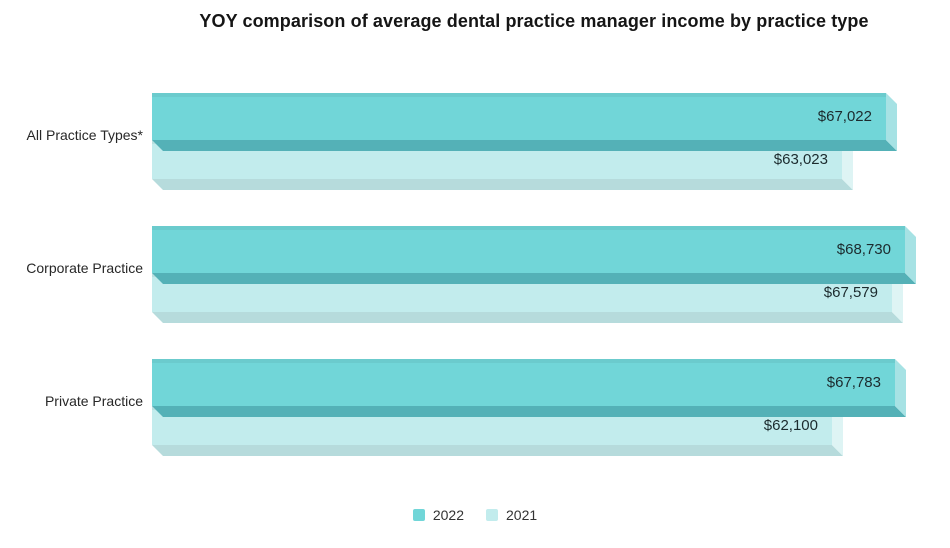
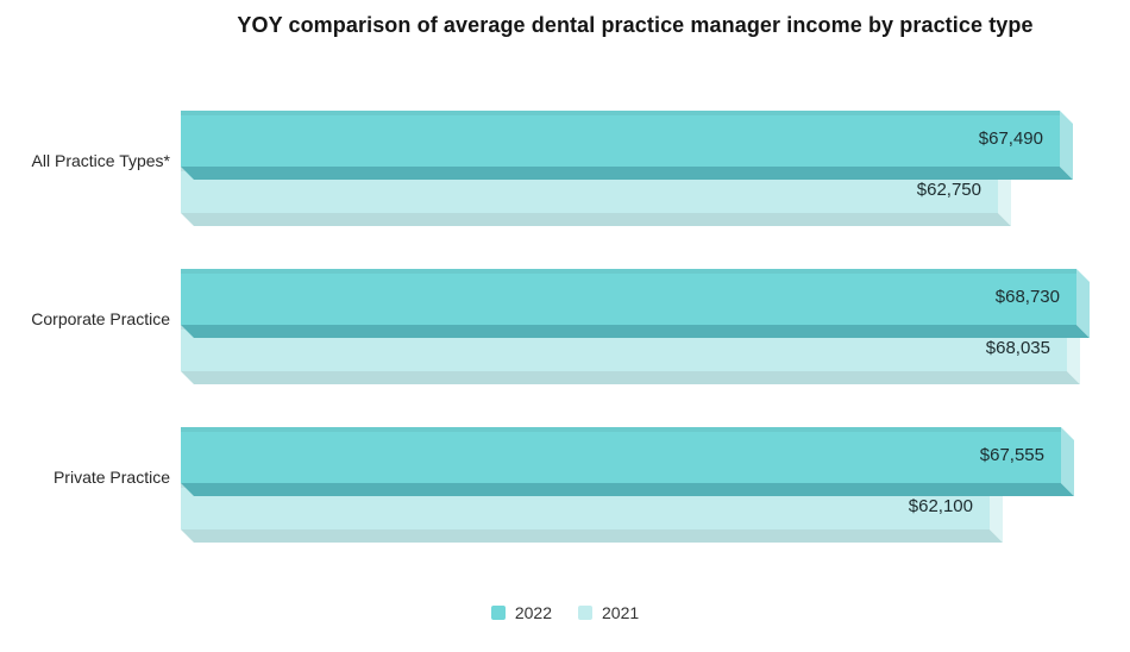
2022/All Practice Types*: $67,022 -> $67,490
2021/All Practice Types*: $63,023 -> $62,750
2021/Corporate Practice: $67,579 -> $68,035
2022/Private Practice: $67,783 -> $67,555
